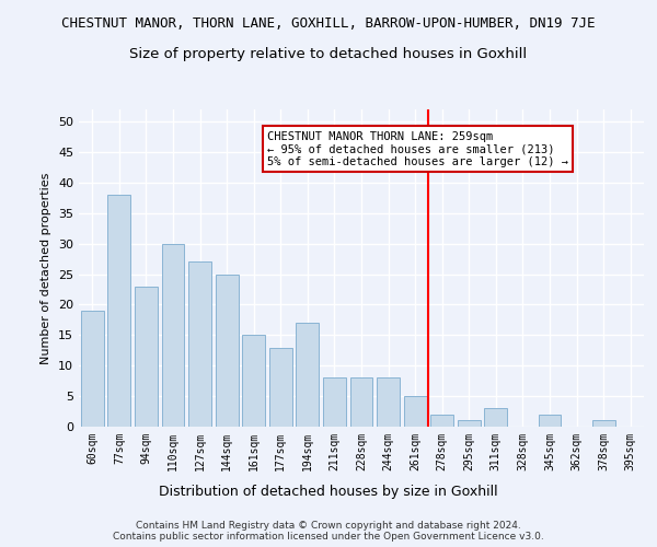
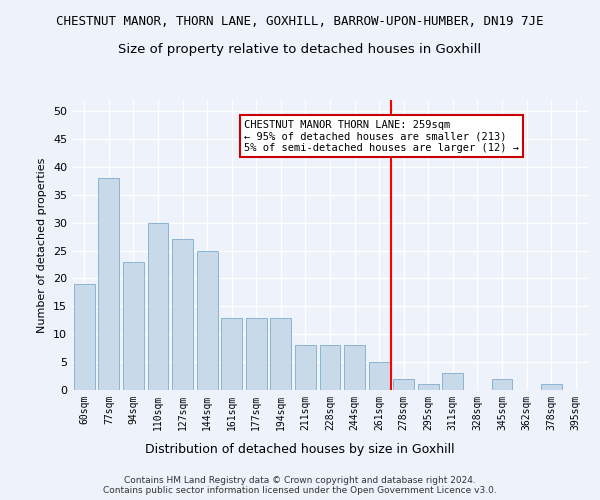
161sqm: 15 -> 13
194sqm: 17 -> 13
